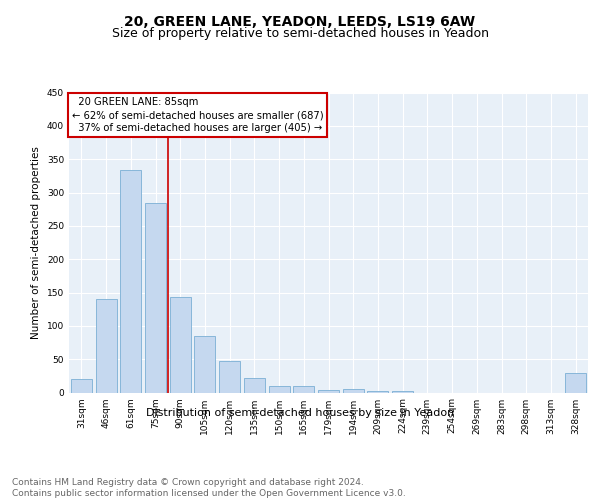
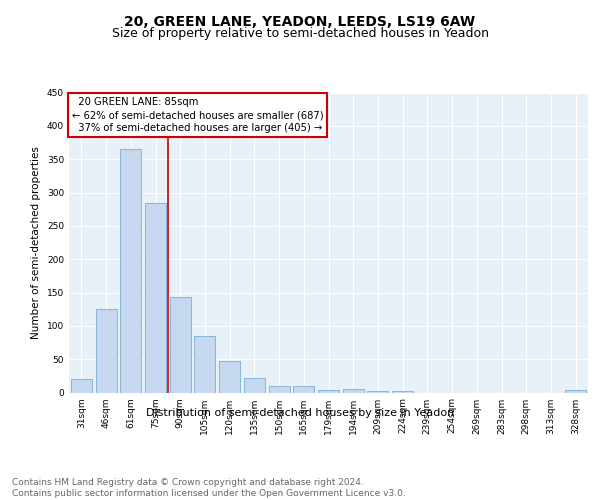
46sqm: 140 -> 125
61sqm: 334 -> 365
328sqm: 30 -> 4
